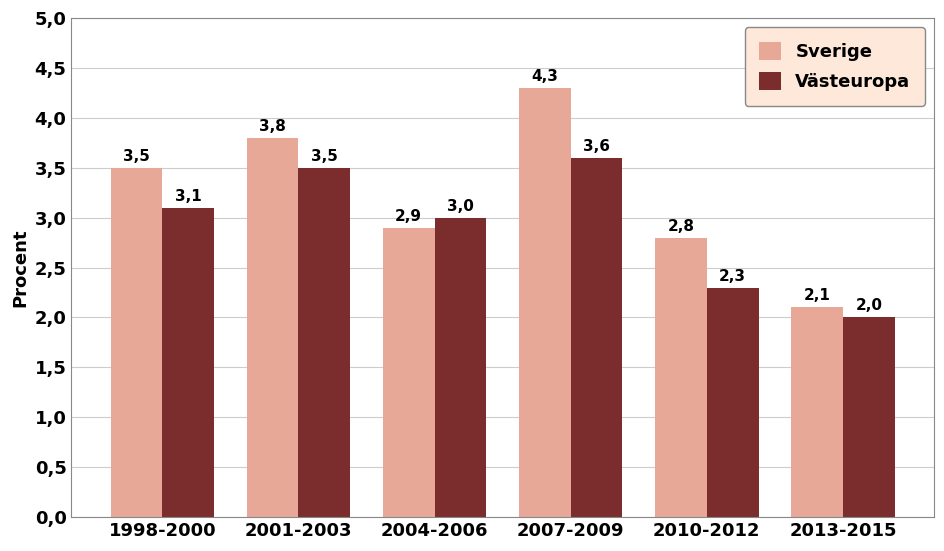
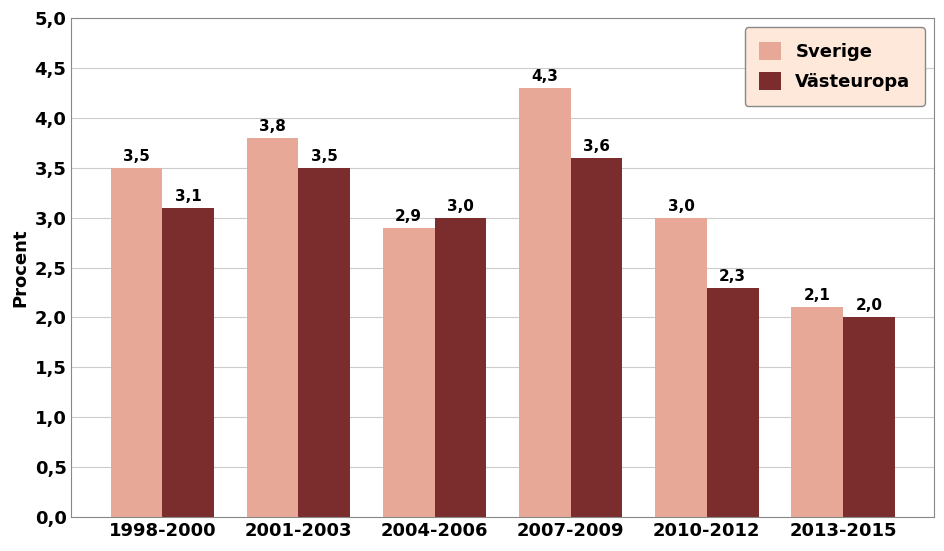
Sverige/2010-2012: 2,8 -> 3,0
